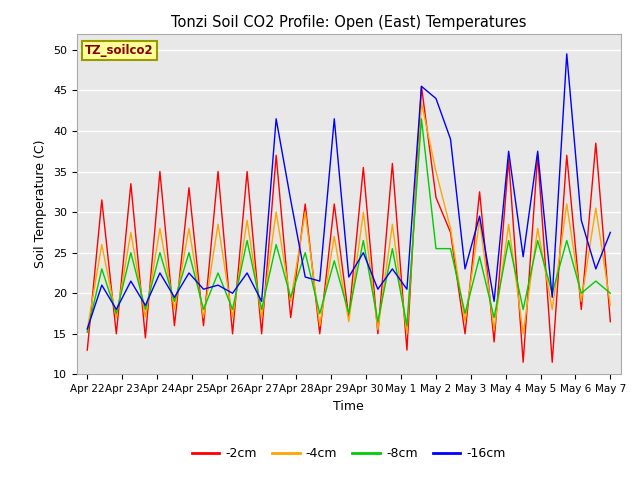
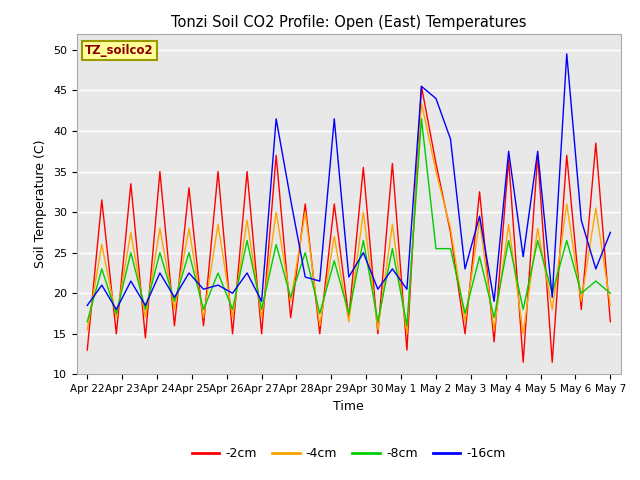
-8cm/Apr 22: 15.2 -> 16.5
-16cm/Apr 22: 15.6 -> 18.5
-2cm/May 2: 31.8 -> 36.0
